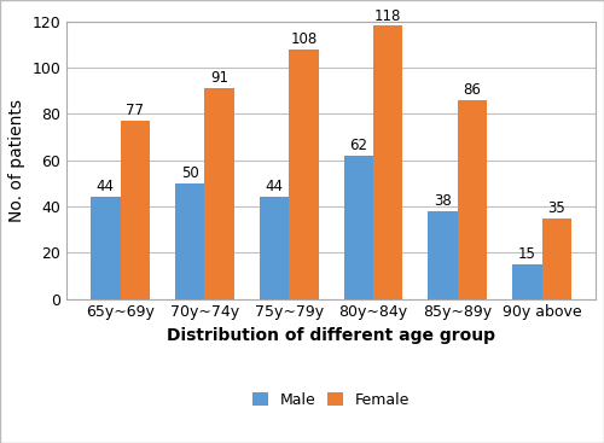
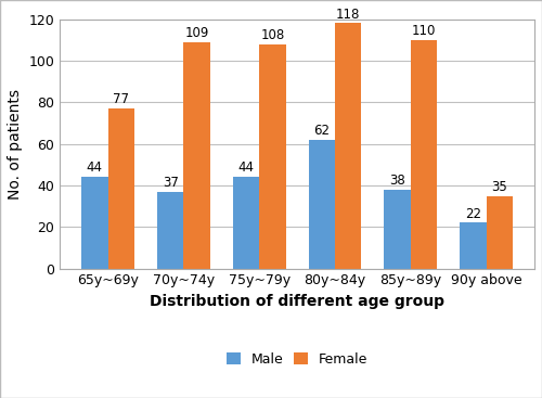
Male/70y~74y: 50 -> 37
Female/70y~74y: 91 -> 109
Female/85y~89y: 86 -> 110
Male/90y above: 15 -> 22
